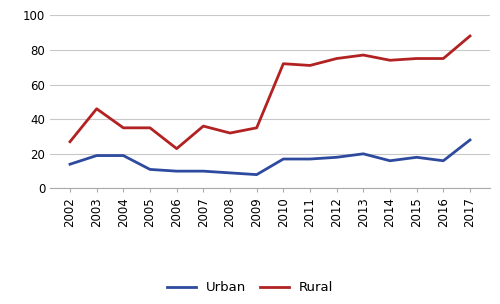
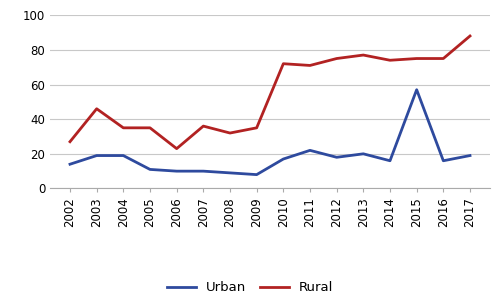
Urban/2011: 17 -> 22
Urban/2015: 18 -> 57
Urban/2017: 28 -> 19
